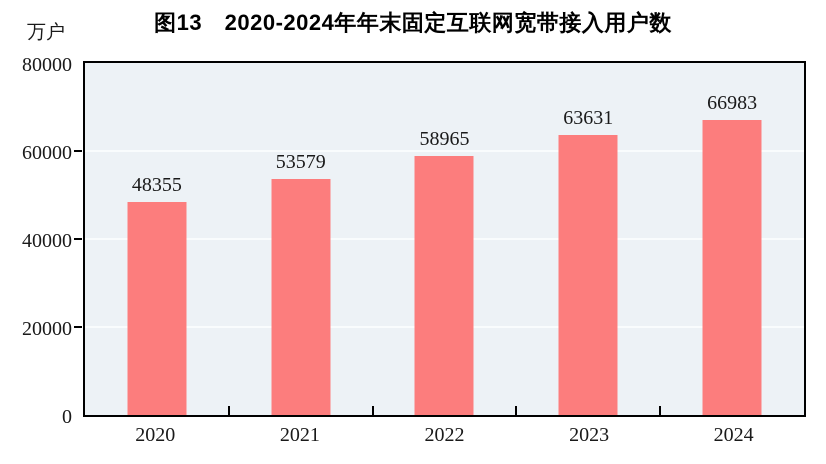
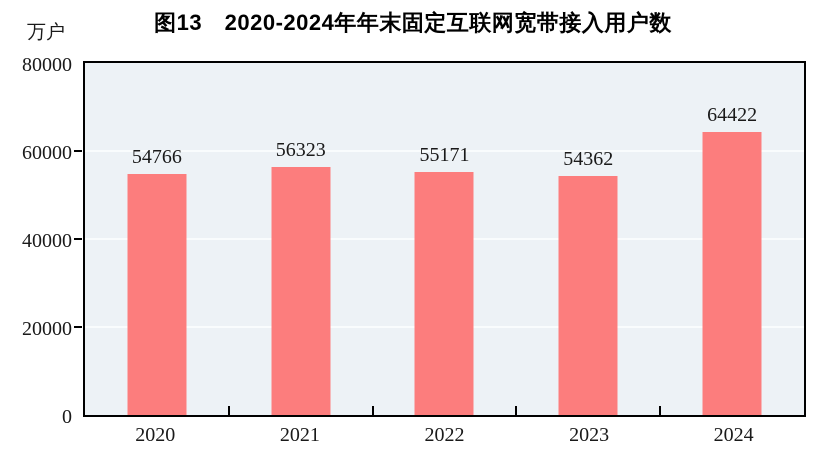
2020: 48355 -> 54766
2021: 53579 -> 56323
2022: 58965 -> 55171
2023: 63631 -> 54362
2024: 66983 -> 64422
